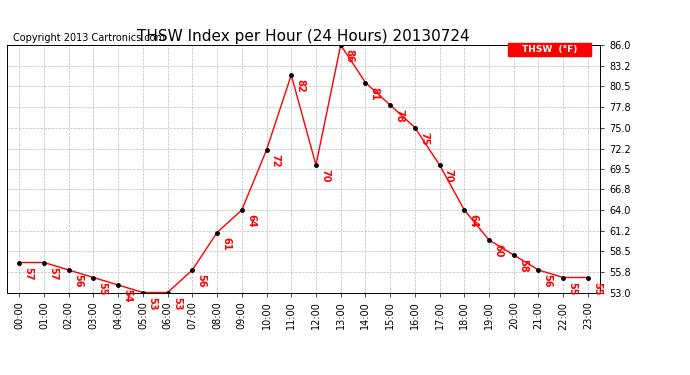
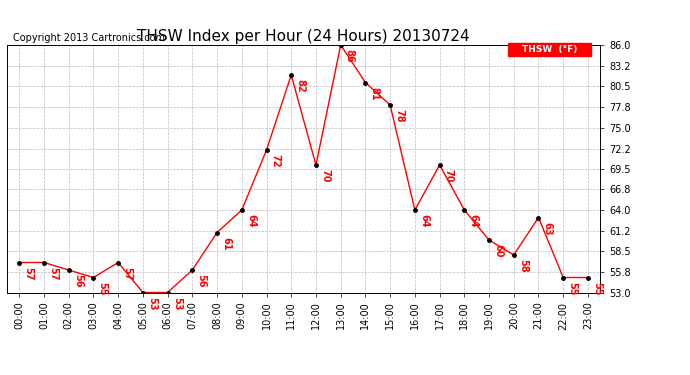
04:00: 54 -> 57
16:00: 75 -> 64
21:00: 56 -> 63
